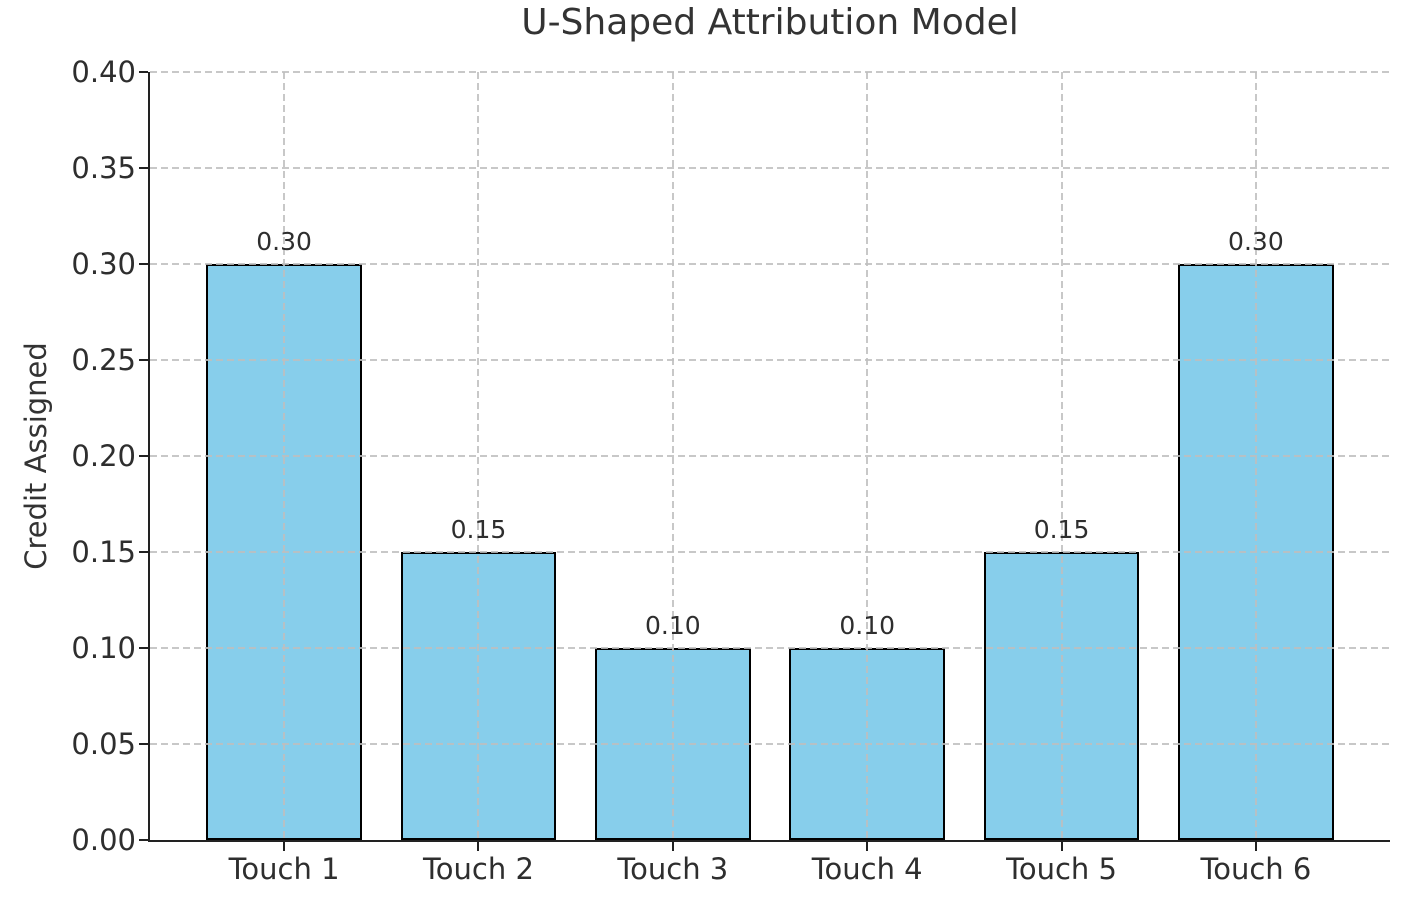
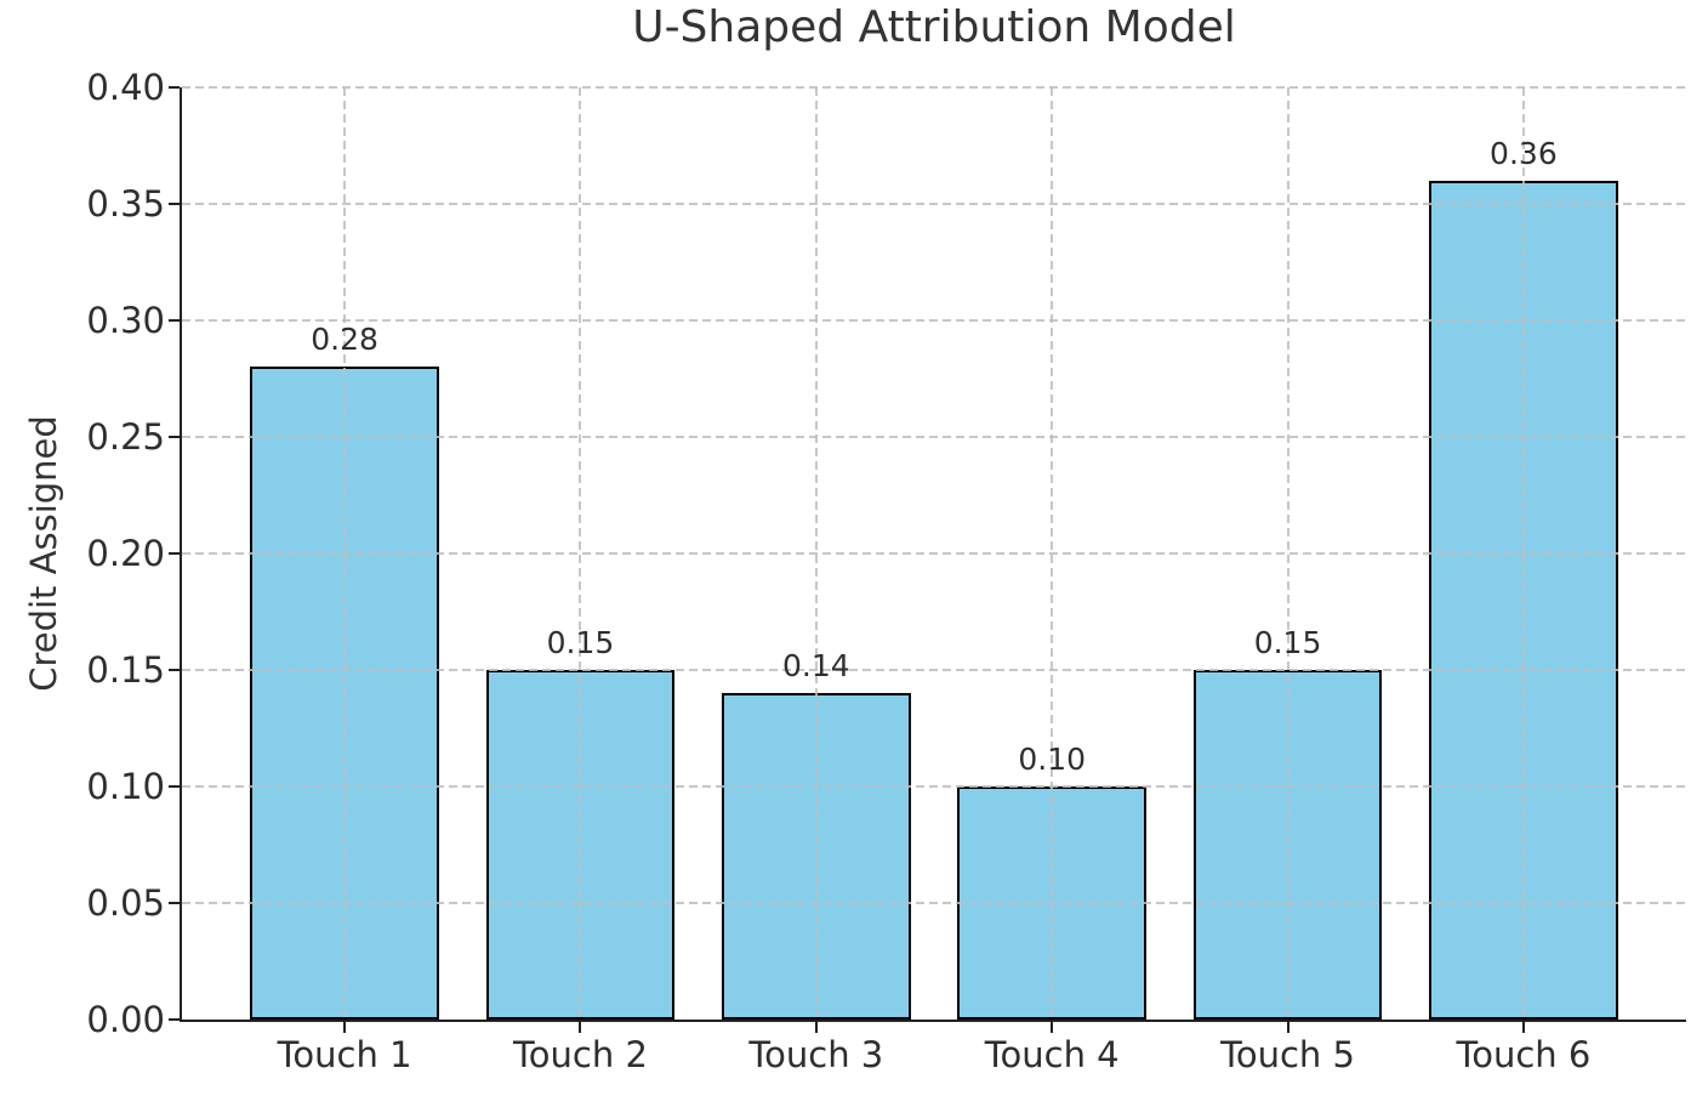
Touch 1: 0.30 -> 0.28
Touch 3: 0.10 -> 0.14
Touch 6: 0.30 -> 0.36
